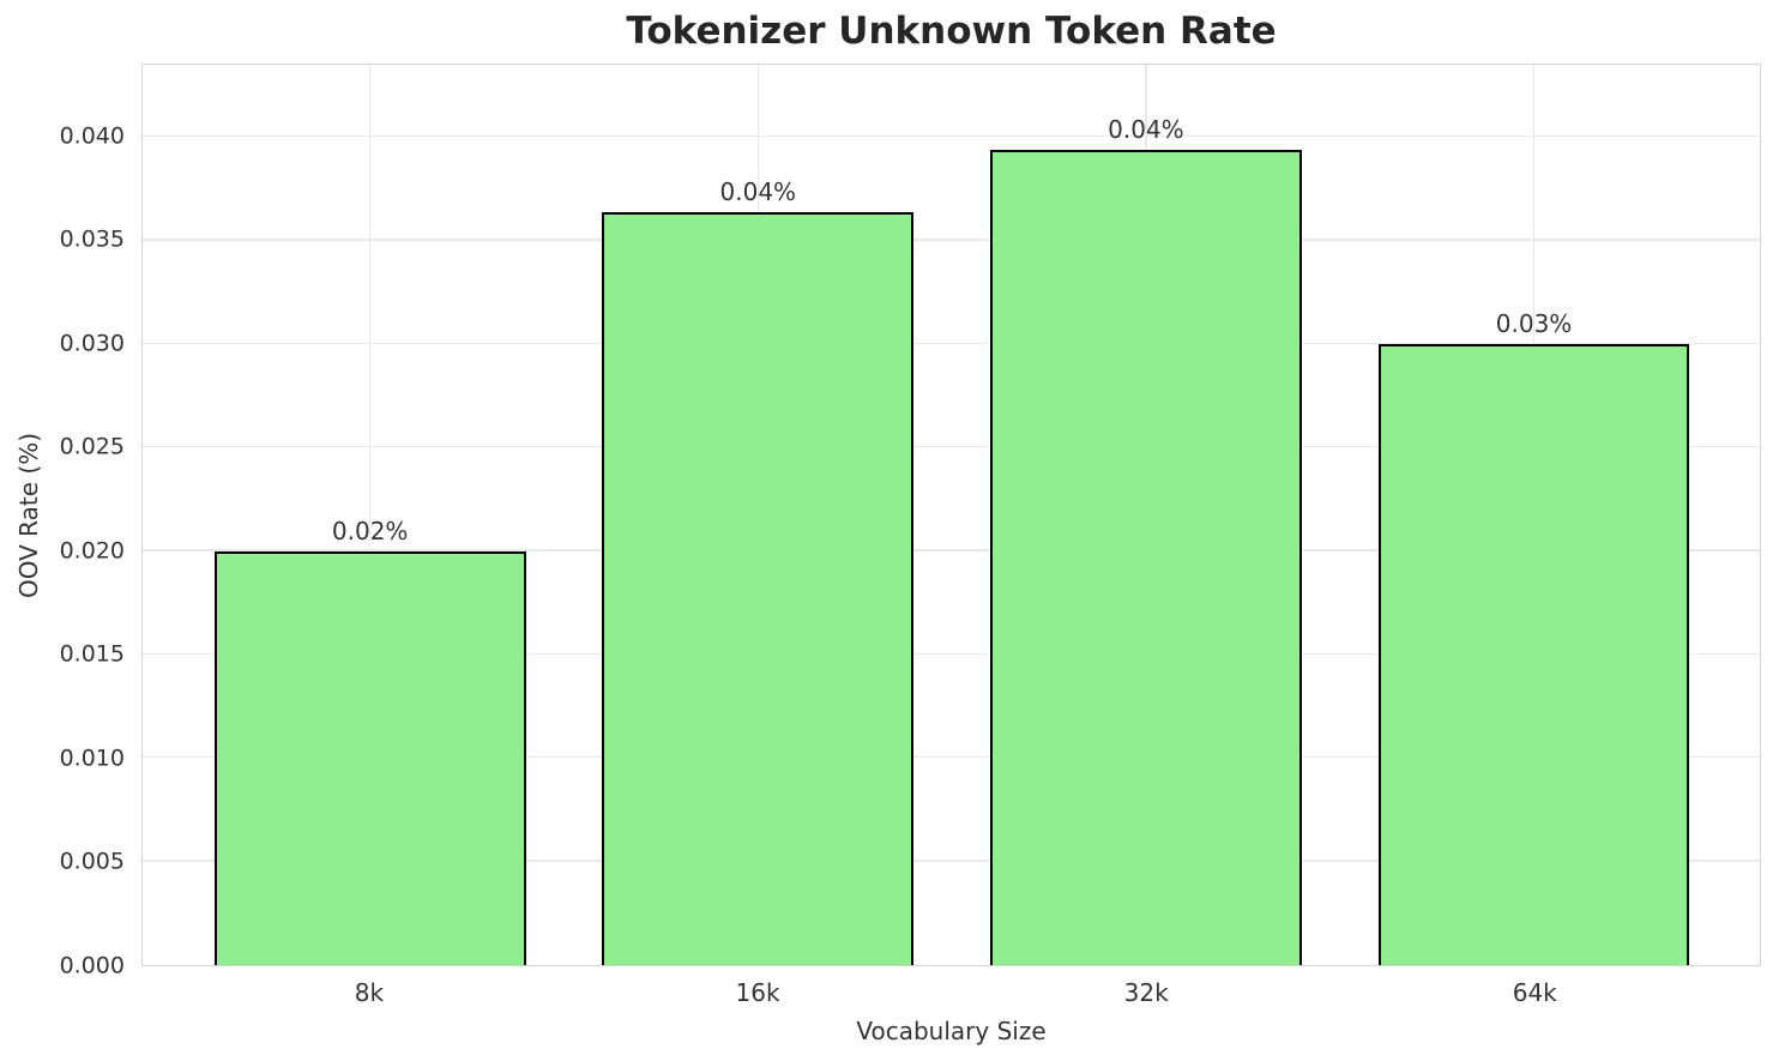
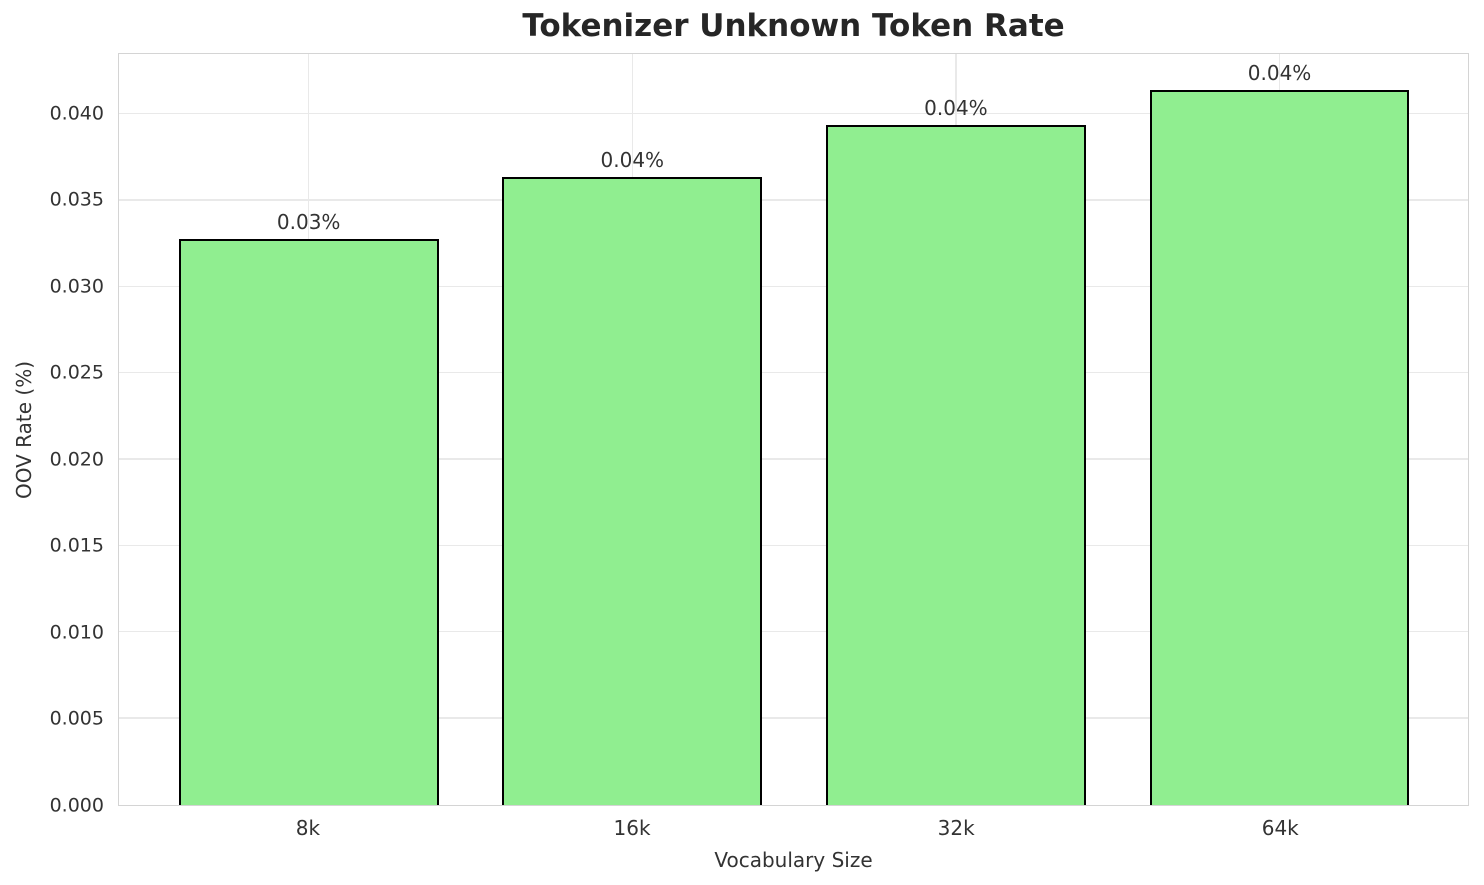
8k: 0.02% -> 0.03%
64k: 0.03% -> 0.04%
